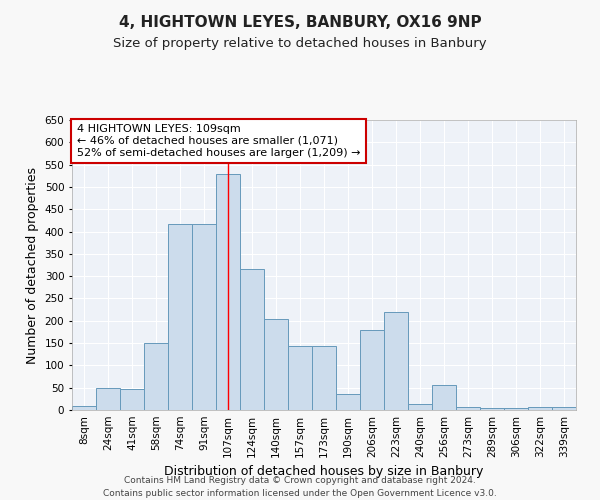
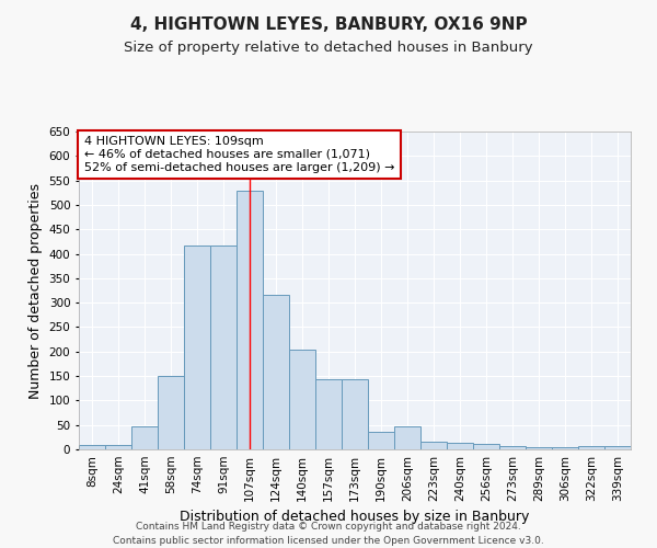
24sqm: 50 -> 10
206sqm: 180 -> 48
223sqm: 220 -> 15
256sqm: 55 -> 12
